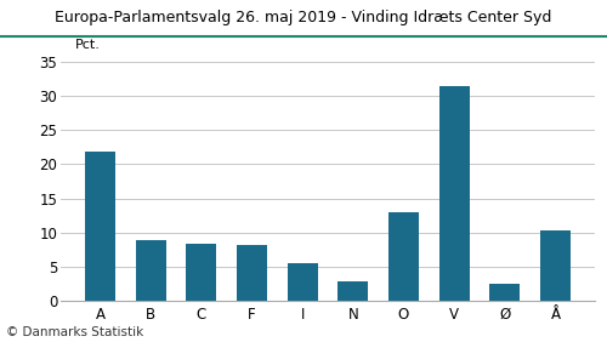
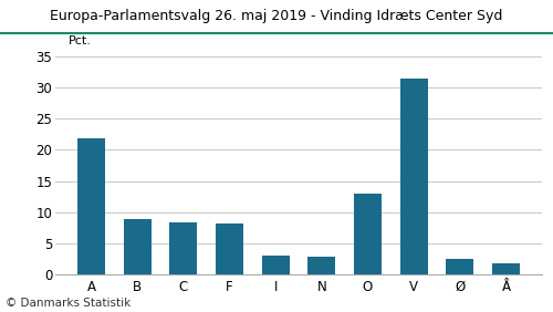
I: 5.6 -> 3.0
Å: 10.4 -> 1.8
